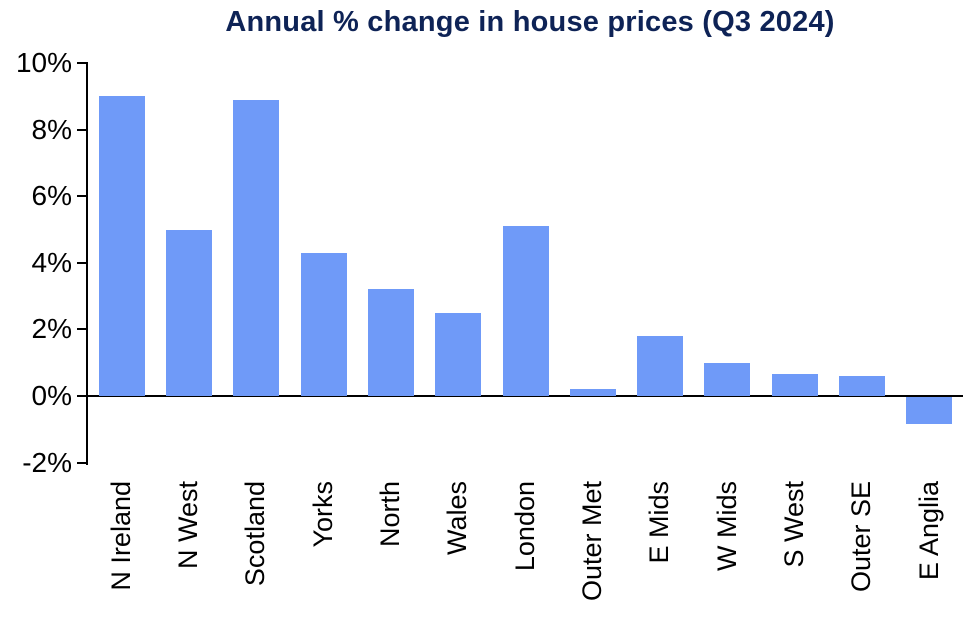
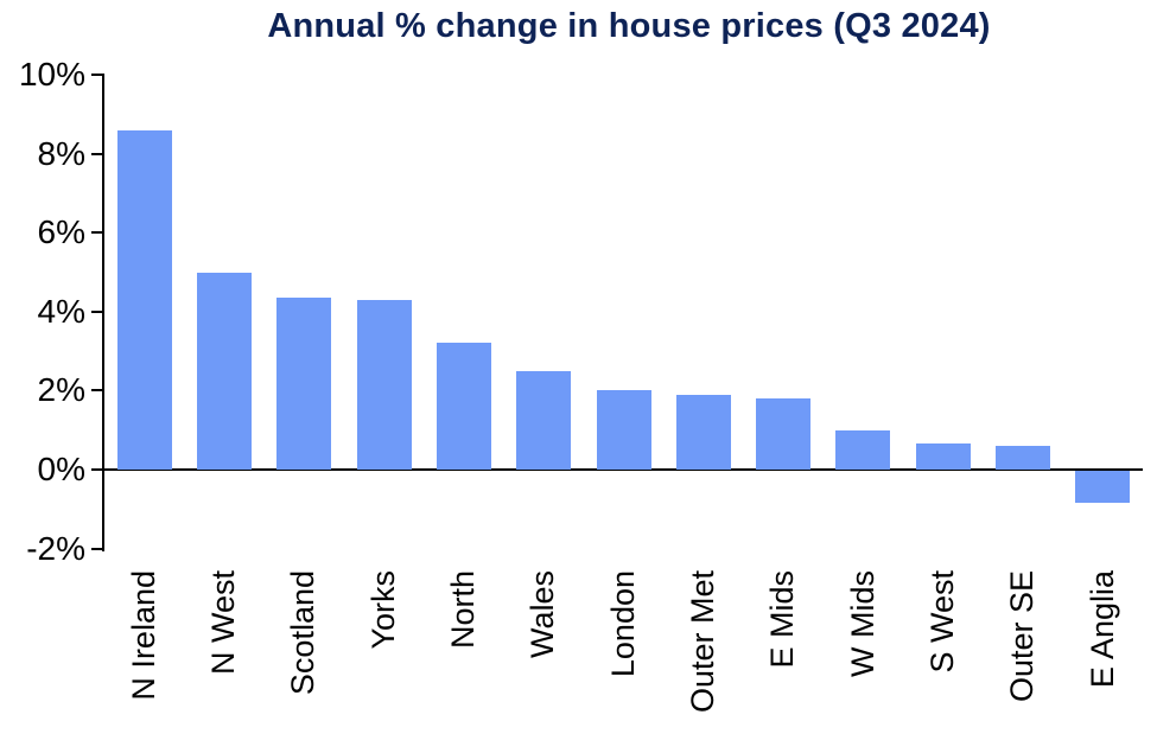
N Ireland: 9.0% -> 8.6%
Scotland: 8.9% -> 4.3%
London: 5.1% -> 2.0%
Outer Met: 0.2% -> 1.9%
